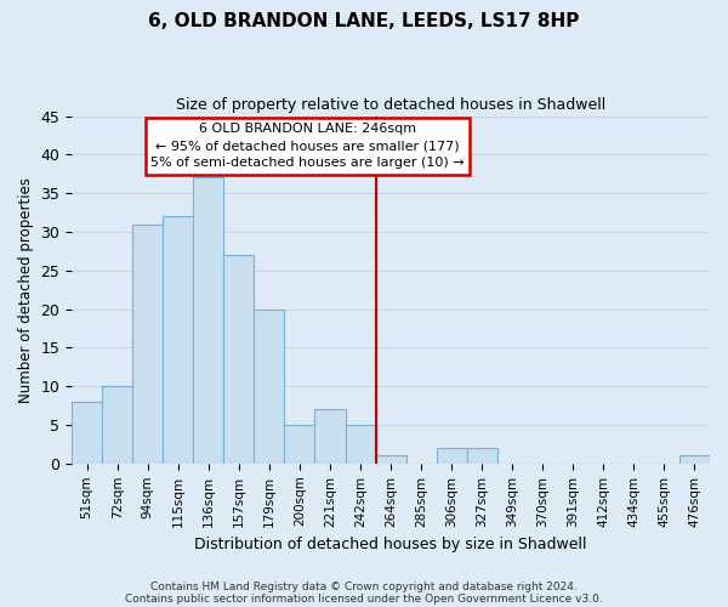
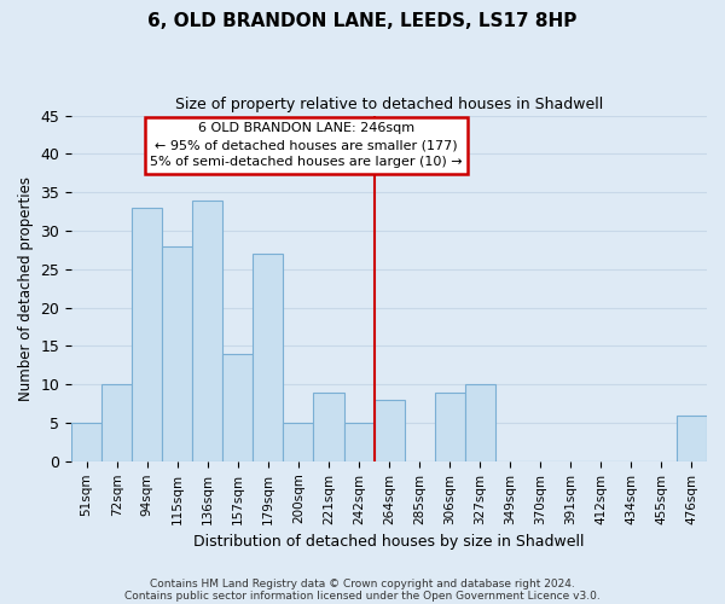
51sqm: 8 -> 5
94sqm: 31 -> 33
115sqm: 32 -> 28
136sqm: 37 -> 34
157sqm: 27 -> 14
179sqm: 20 -> 27
221sqm: 7 -> 9
264sqm: 1 -> 8
306sqm: 2 -> 9
327sqm: 2 -> 10
476sqm: 1 -> 6
